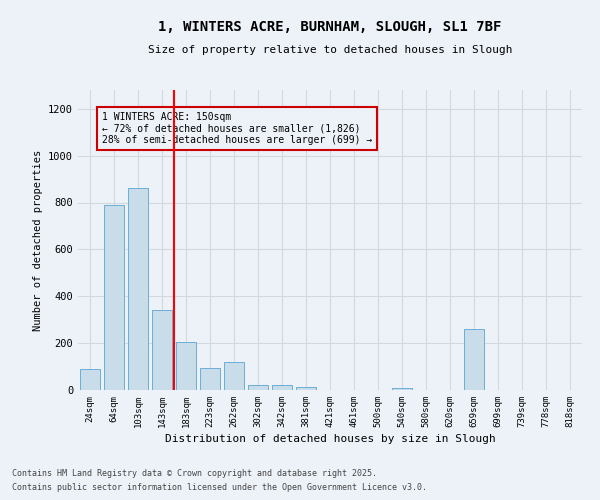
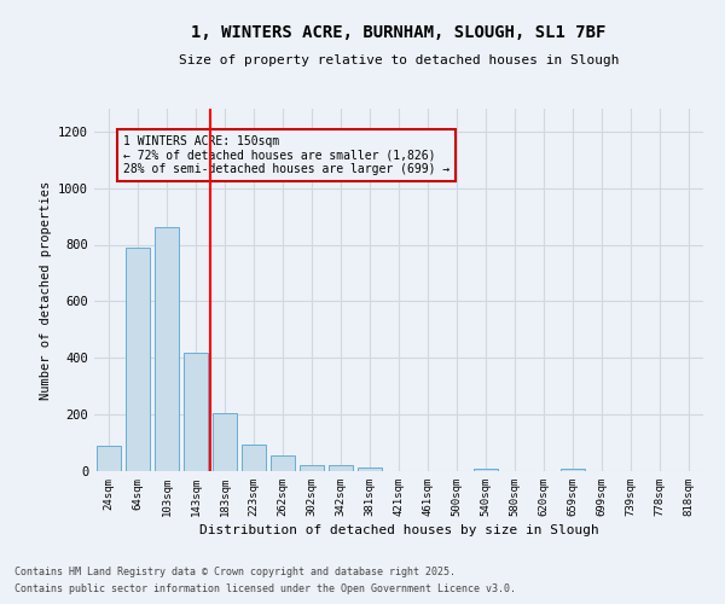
143sqm: 340 -> 420
262sqm: 120 -> 55
659sqm: 260 -> 10
